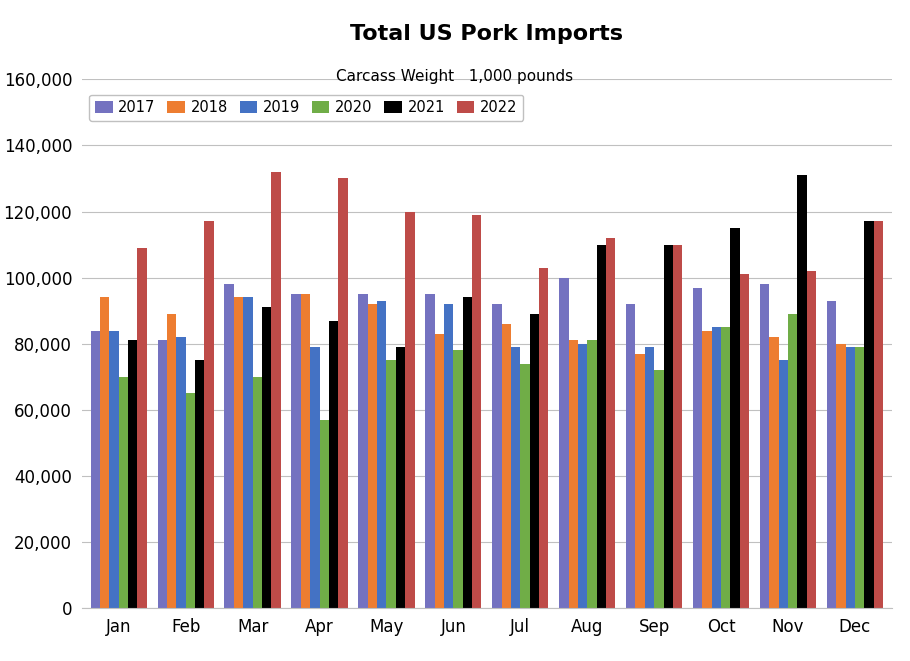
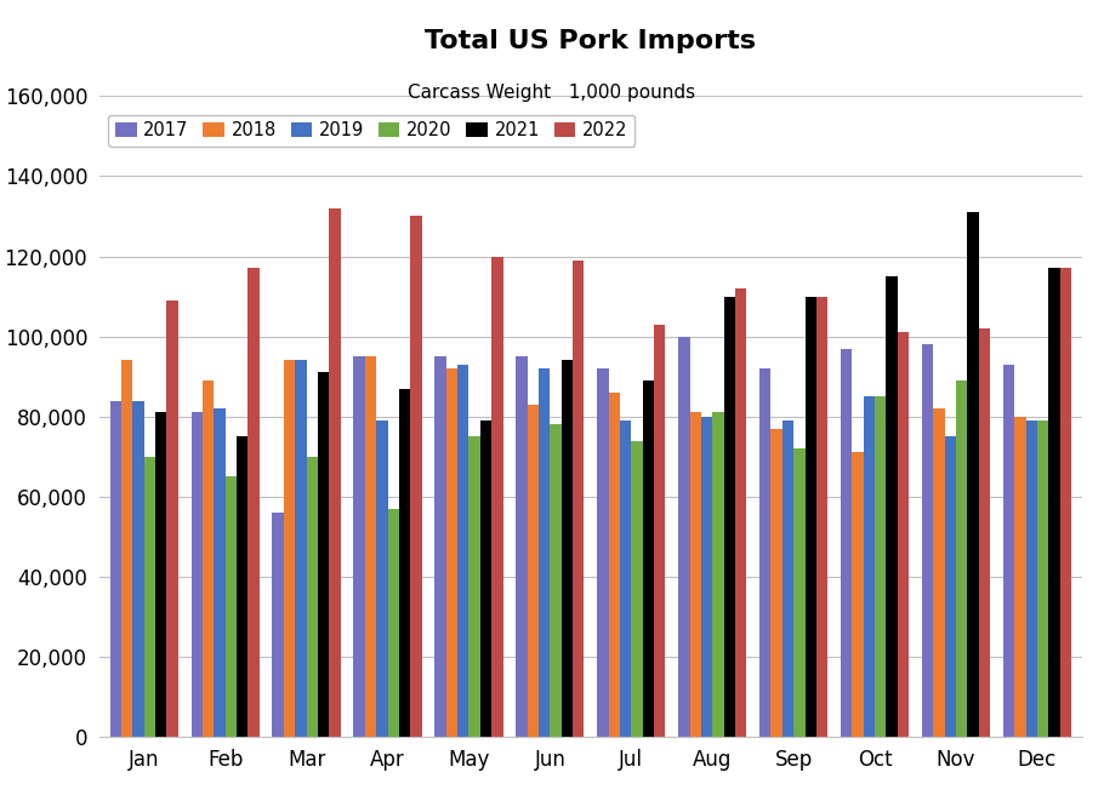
2017/Mar: 98,000 -> 56,000
2018/Oct: 84,000 -> 71,000
